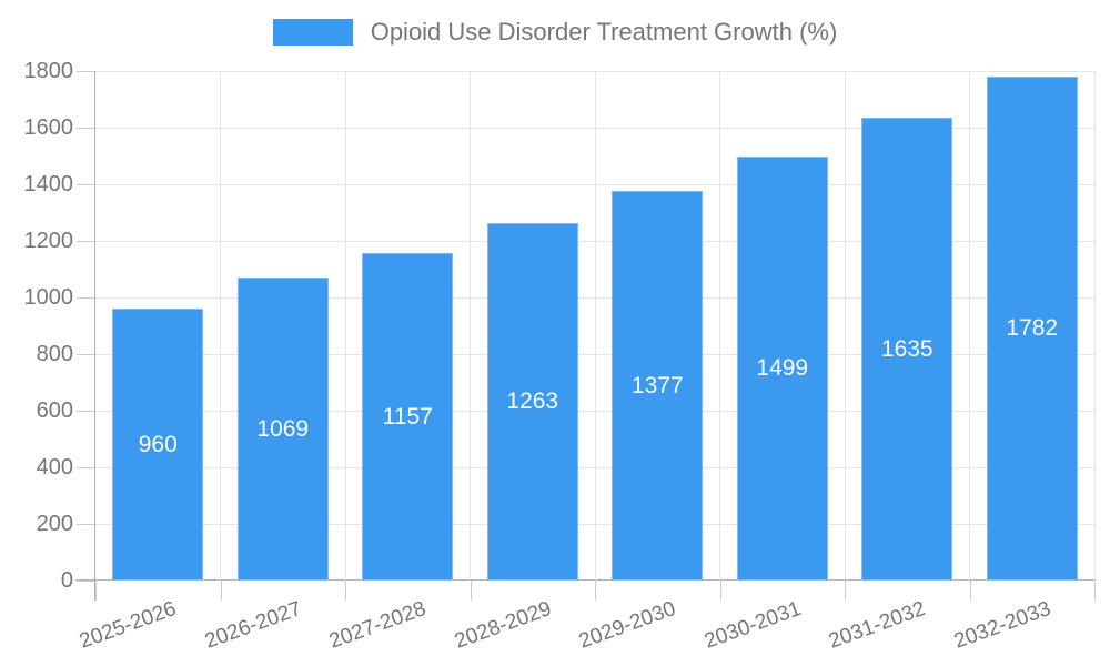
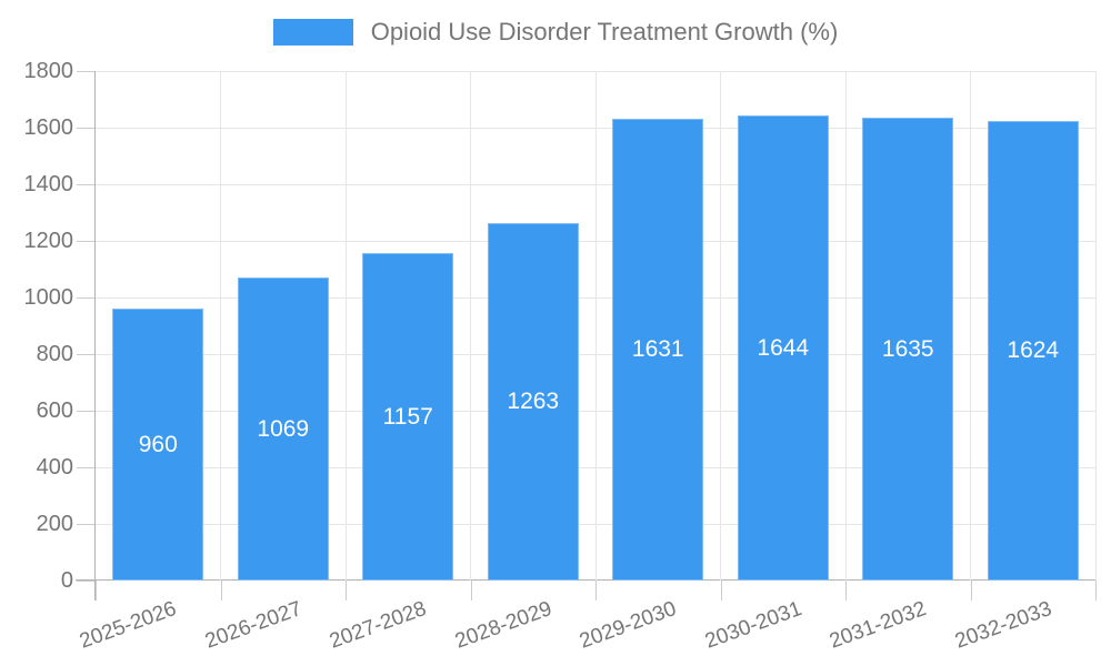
2029-2030: 1377 -> 1631
2030-2031: 1499 -> 1644
2032-2033: 1782 -> 1624
